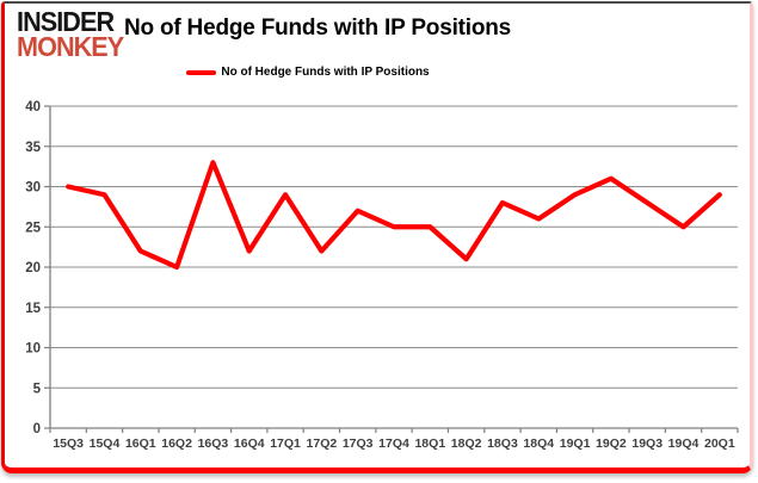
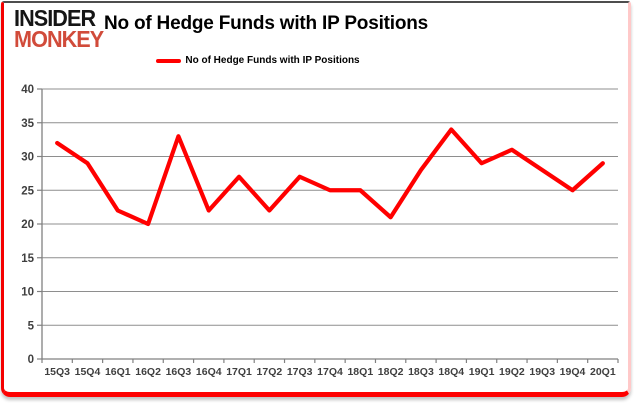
15Q3: 30 -> 32
17Q1: 29 -> 27
18Q4: 26 -> 34
